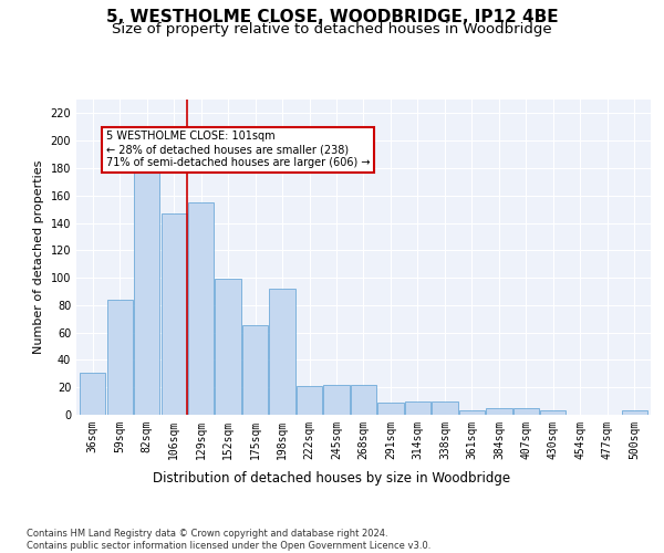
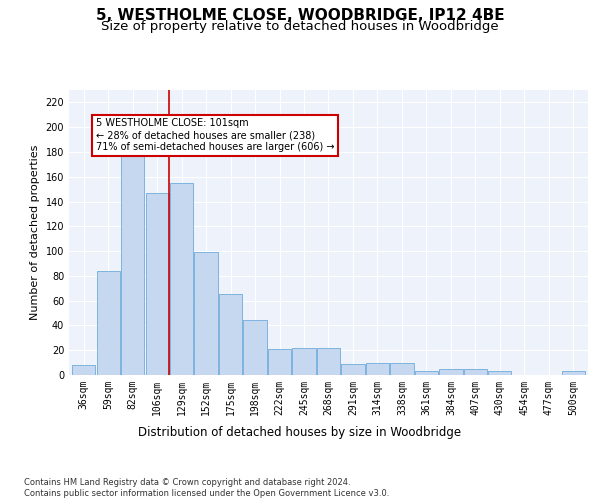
36sqm: 31 -> 8
198sqm: 92 -> 44
